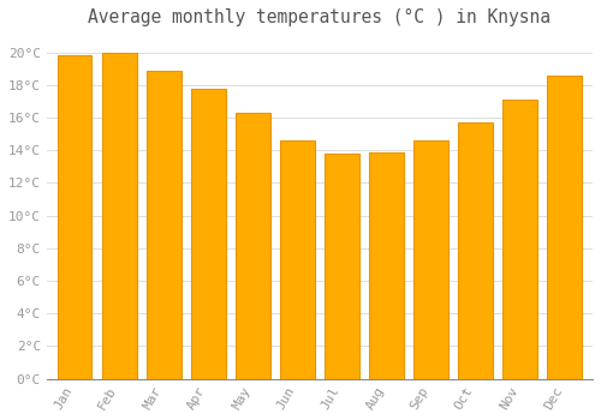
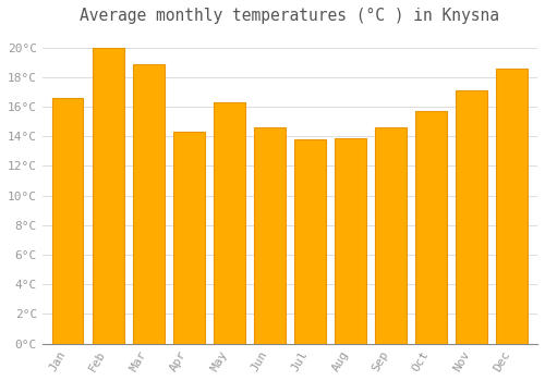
Jan: 19.8°C -> 16.6°C
Apr: 17.8°C -> 14.3°C
